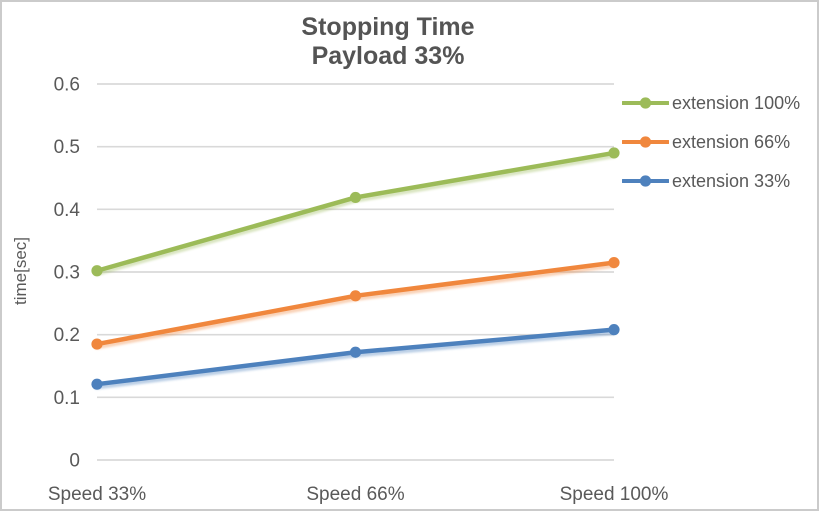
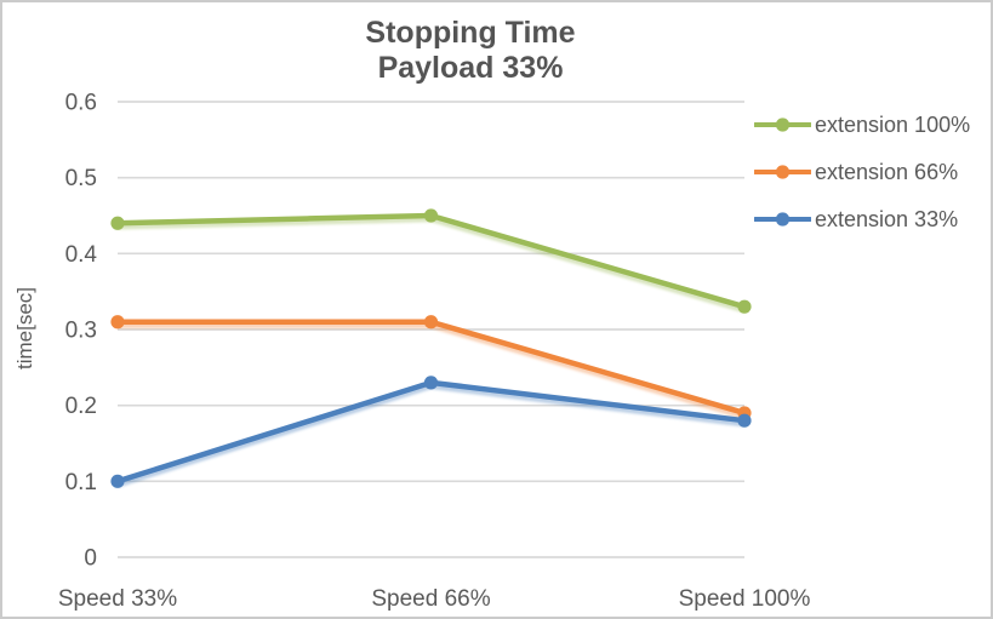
extension 100%/Speed 33%: 0.30 -> 0.44
extension 66%/Speed 33%: 0.18 -> 0.31
extension 33%/Speed 33%: 0.12 -> 0.10
extension 100%/Speed 66%: 0.42 -> 0.45
extension 66%/Speed 66%: 0.26 -> 0.31
extension 33%/Speed 66%: 0.17 -> 0.23
extension 100%/Speed 100%: 0.49 -> 0.33
extension 66%/Speed 100%: 0.32 -> 0.19
extension 33%/Speed 100%: 0.21 -> 0.18
